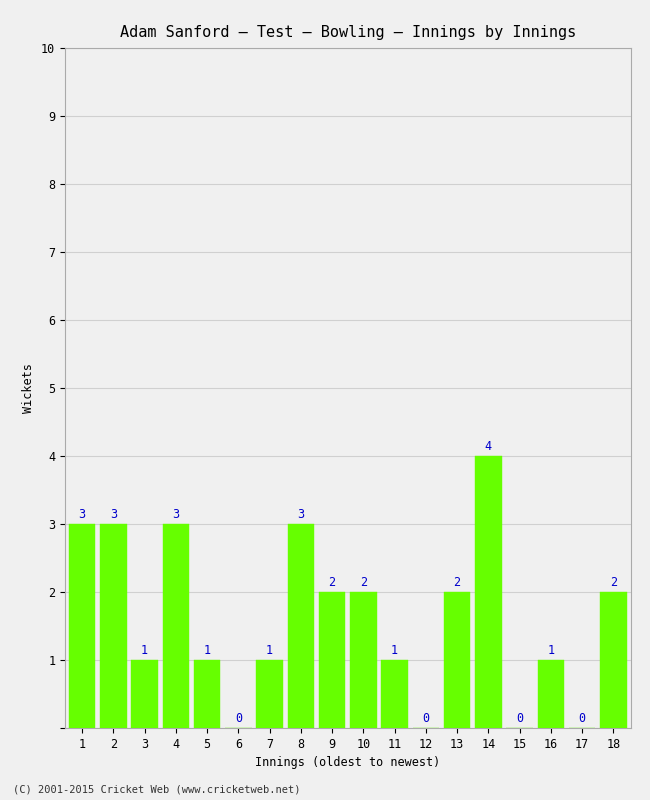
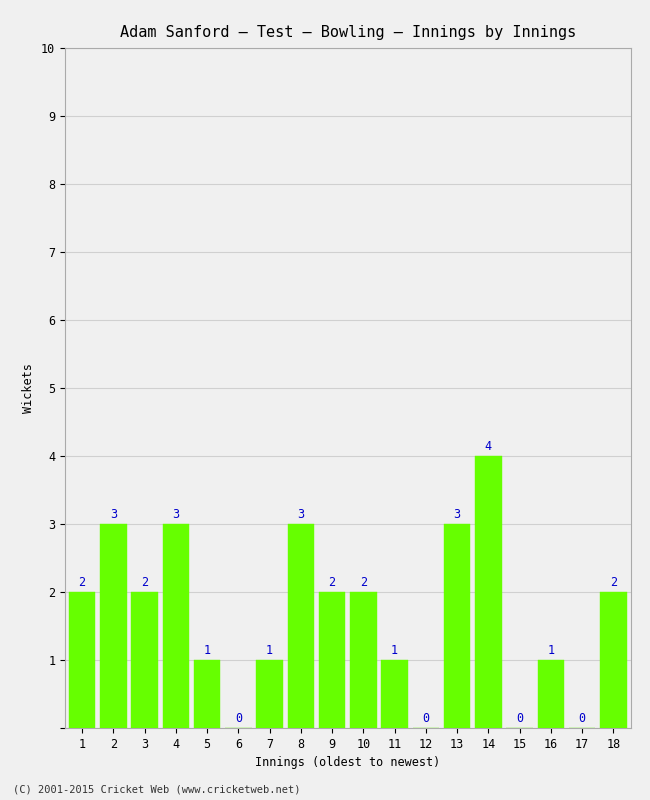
1: 3 -> 2
3: 1 -> 2
13: 2 -> 3
